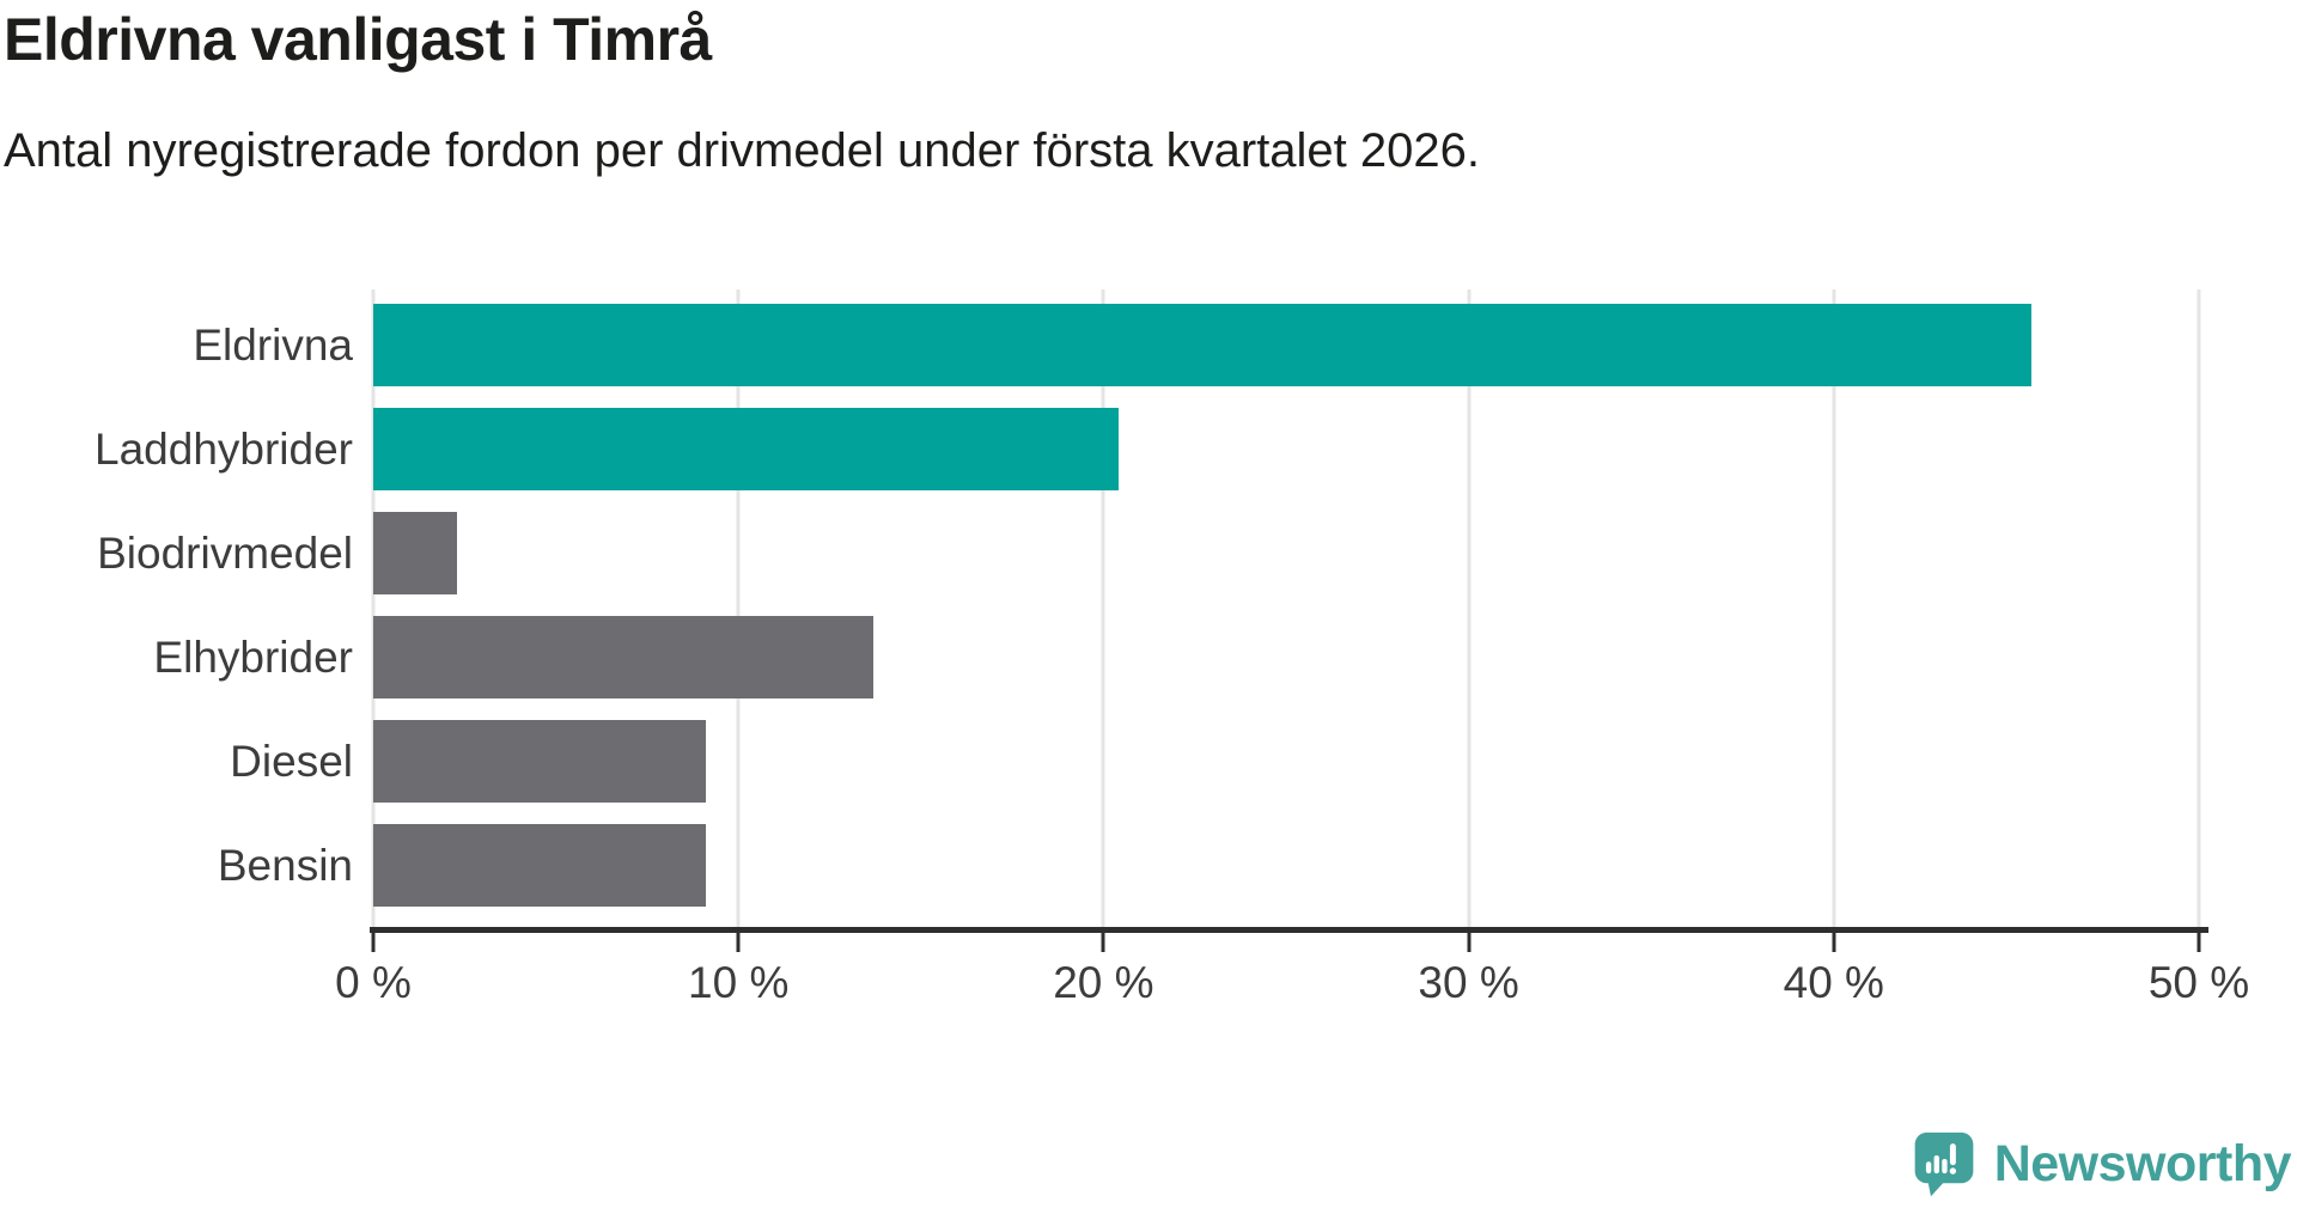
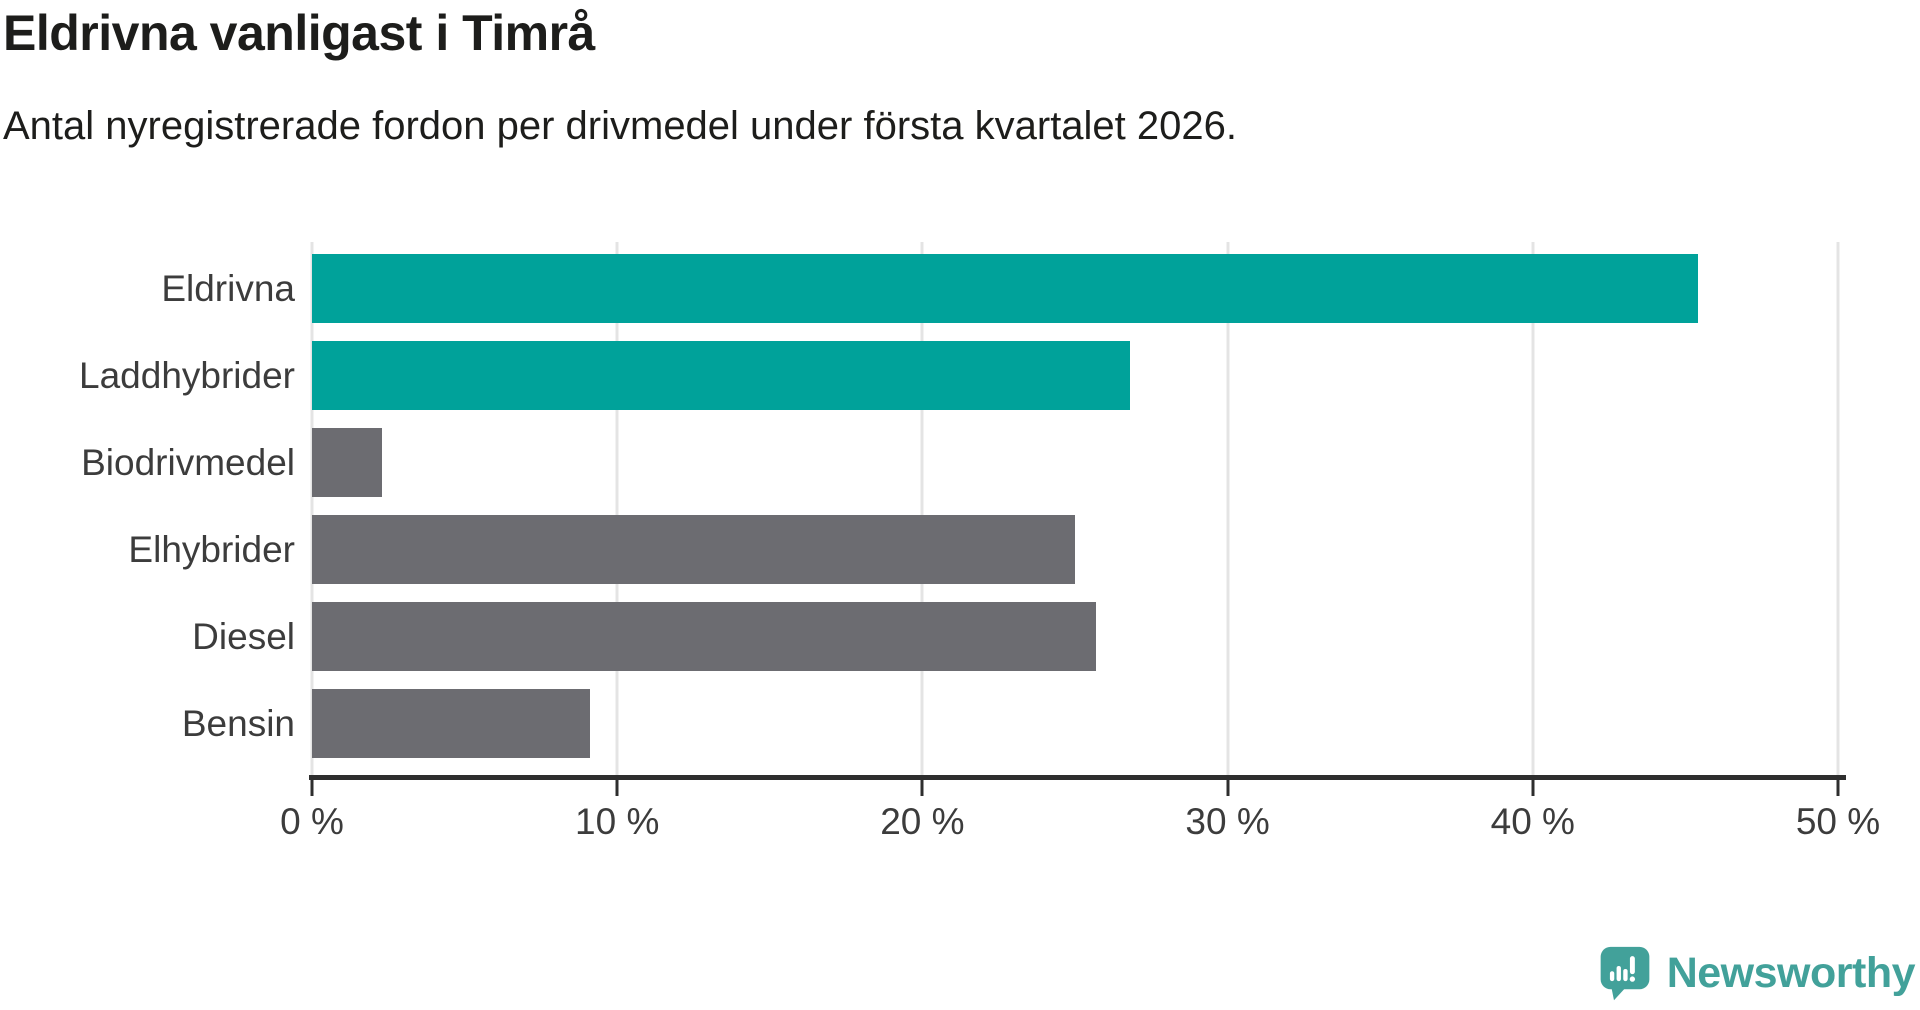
Laddhybrider: 20.4% -> 26.8%
Elhybrider: 13.7% -> 25.0%
Diesel: 9.1% -> 25.7%
